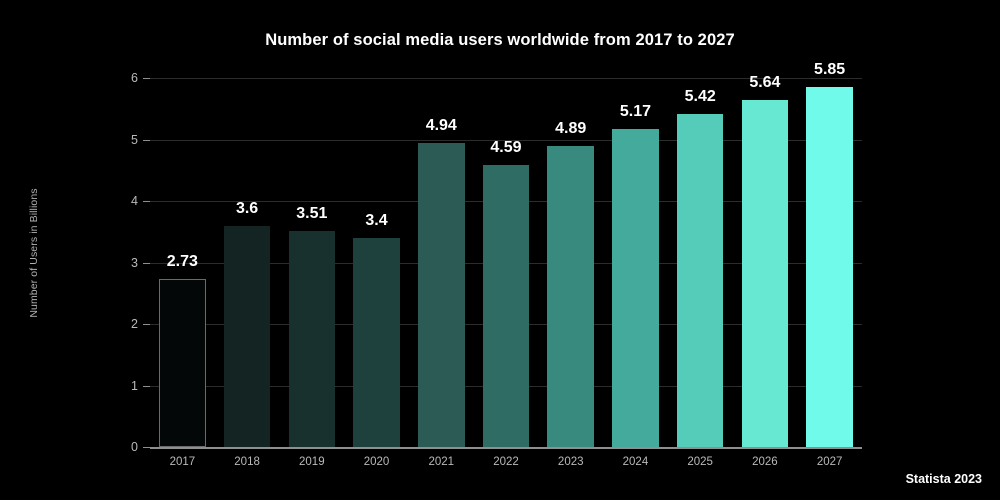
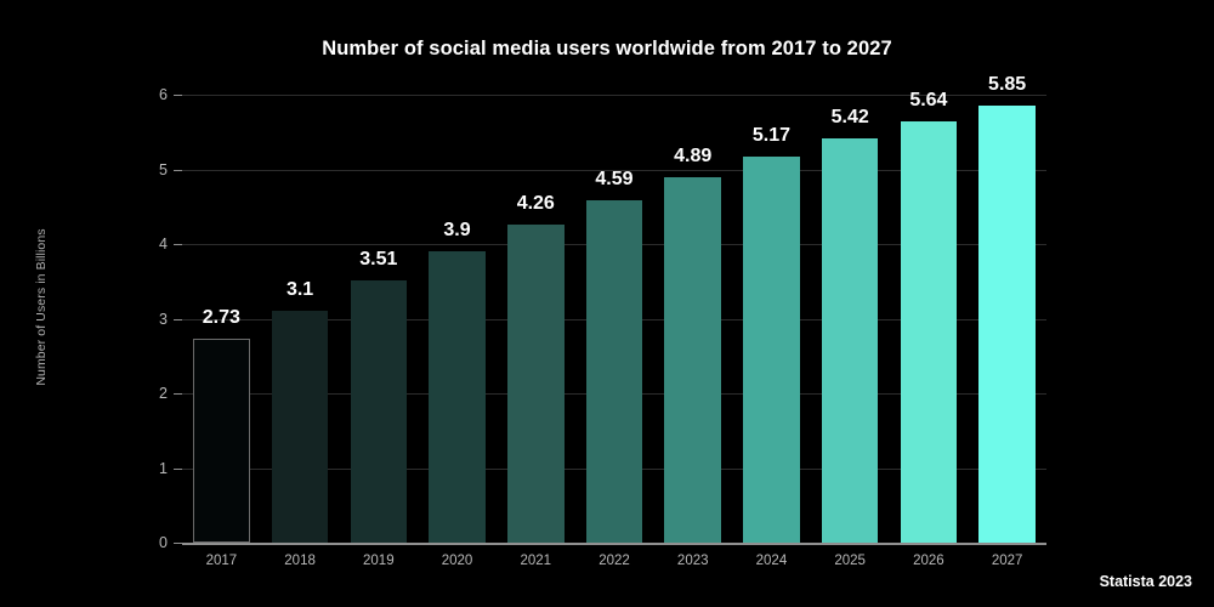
2018: 3.6 -> 3.1
2020: 3.4 -> 3.9
2021: 4.94 -> 4.26
